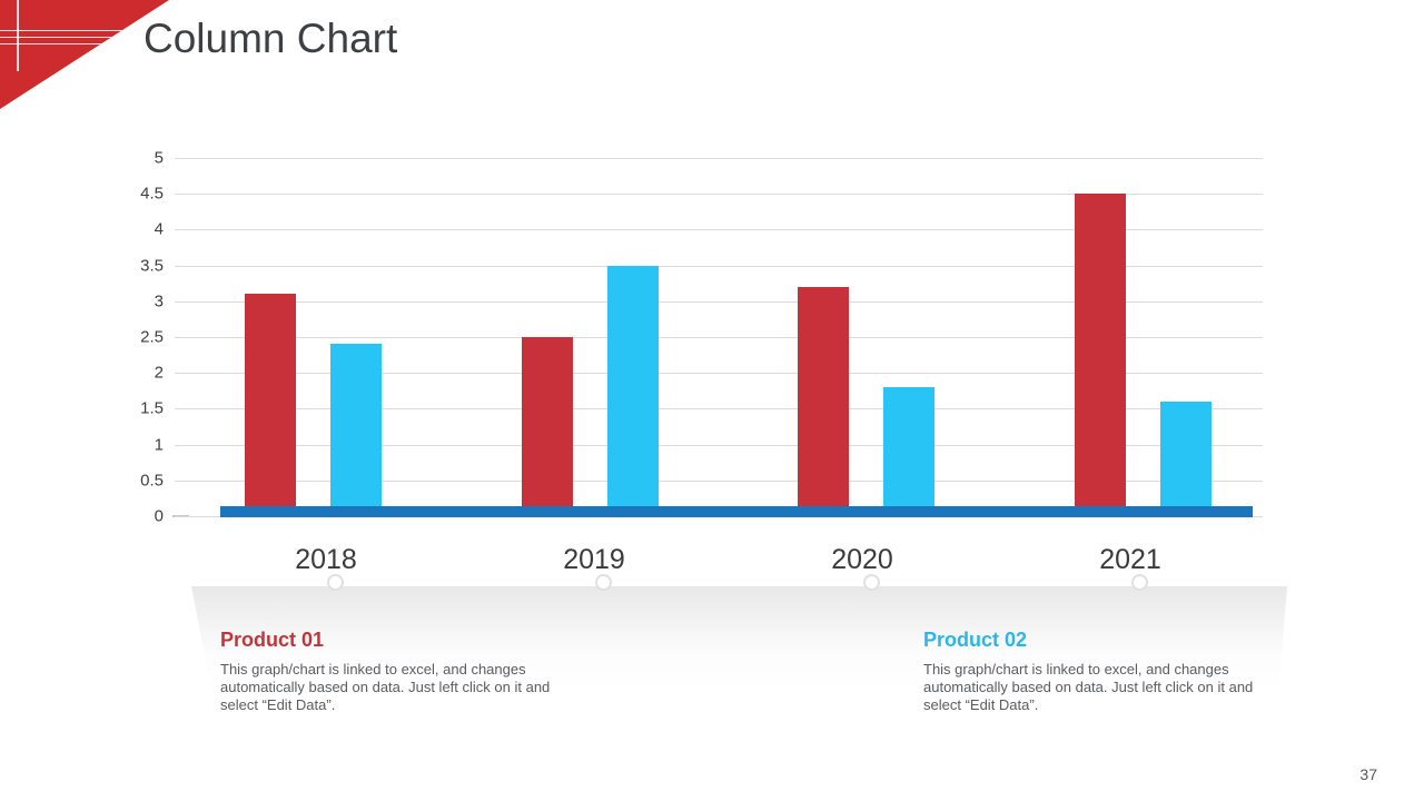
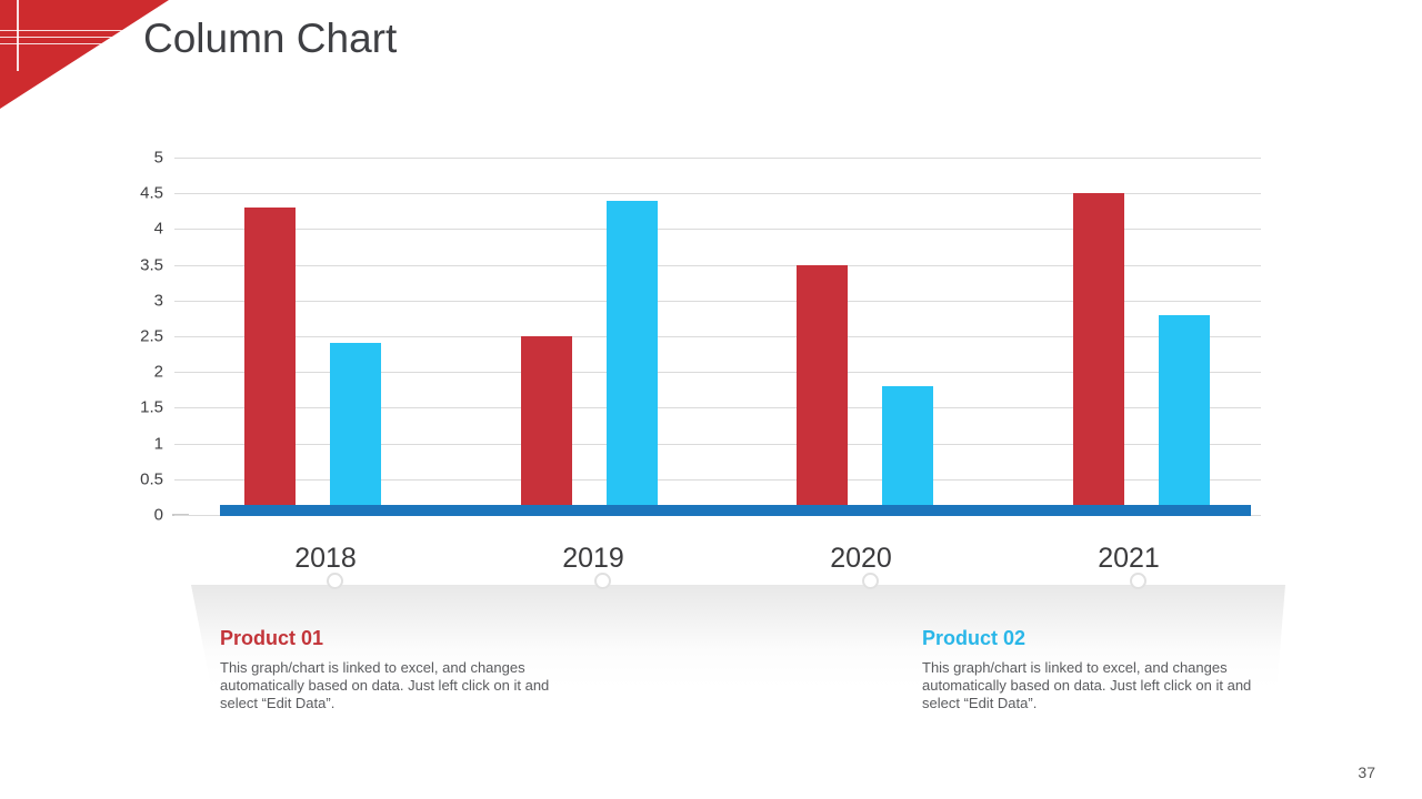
Product 01/2018: 3.1 -> 4.3
Product 02/2019: 3.5 -> 4.4
Product 01/2020: 3.2 -> 3.5
Product 02/2021: 1.6 -> 2.8
